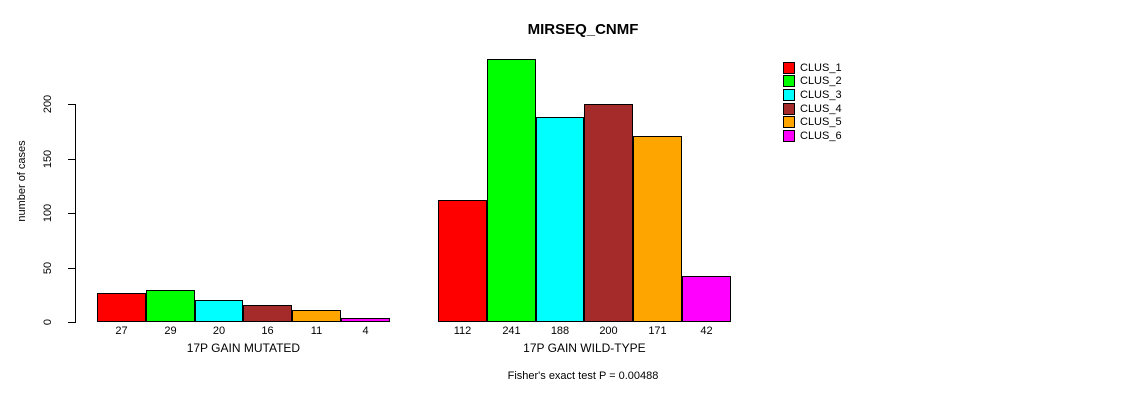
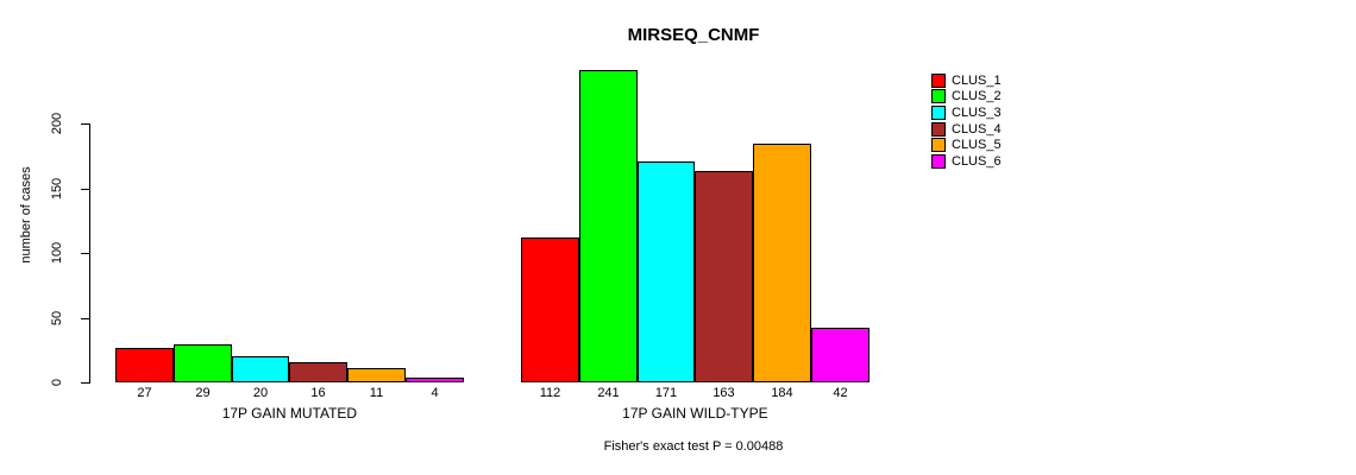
CLUS_3/17P GAIN WILD-TYPE: 188 -> 171
CLUS_4/17P GAIN WILD-TYPE: 200 -> 163
CLUS_5/17P GAIN WILD-TYPE: 171 -> 184
